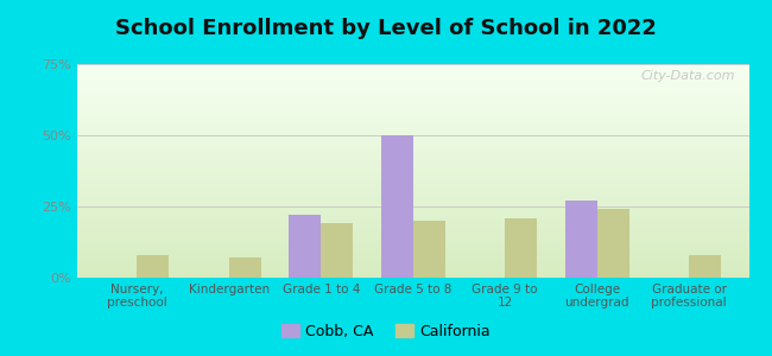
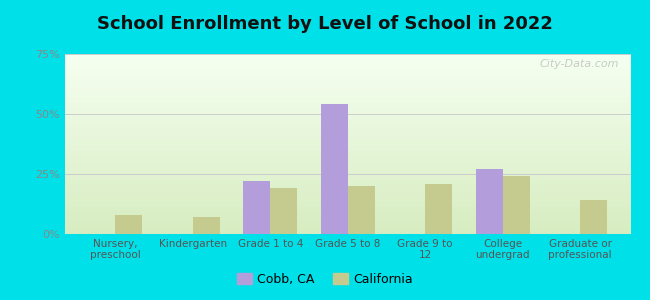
Cobb, CA/Grade 5 to 8: 50% -> 54%
California/Graduate or professional: 8% -> 14%
